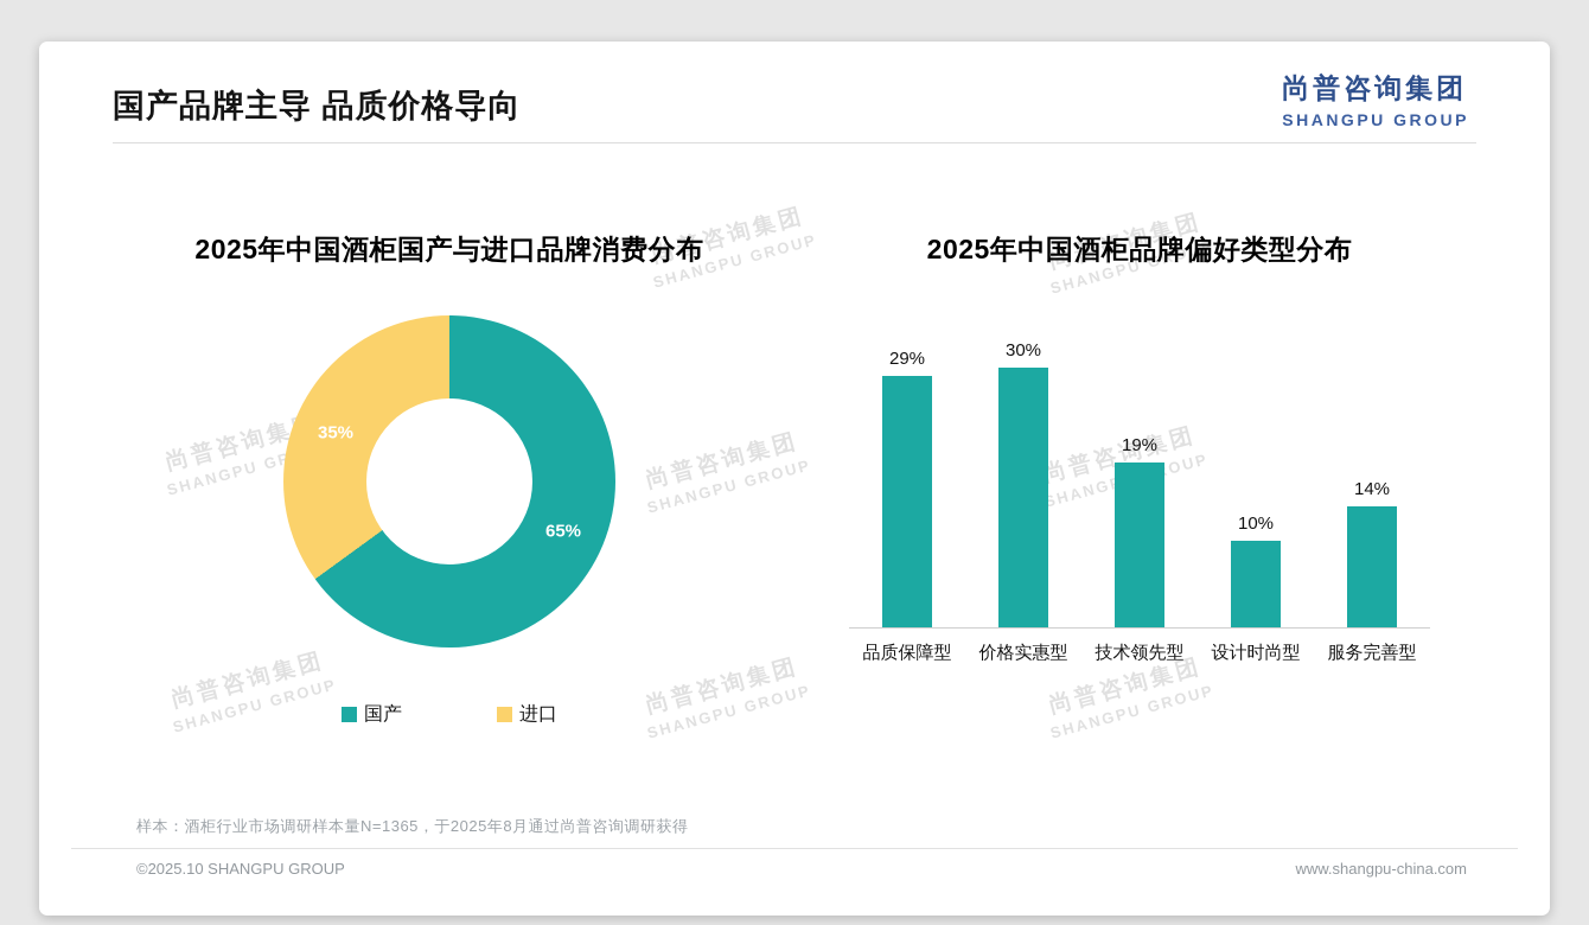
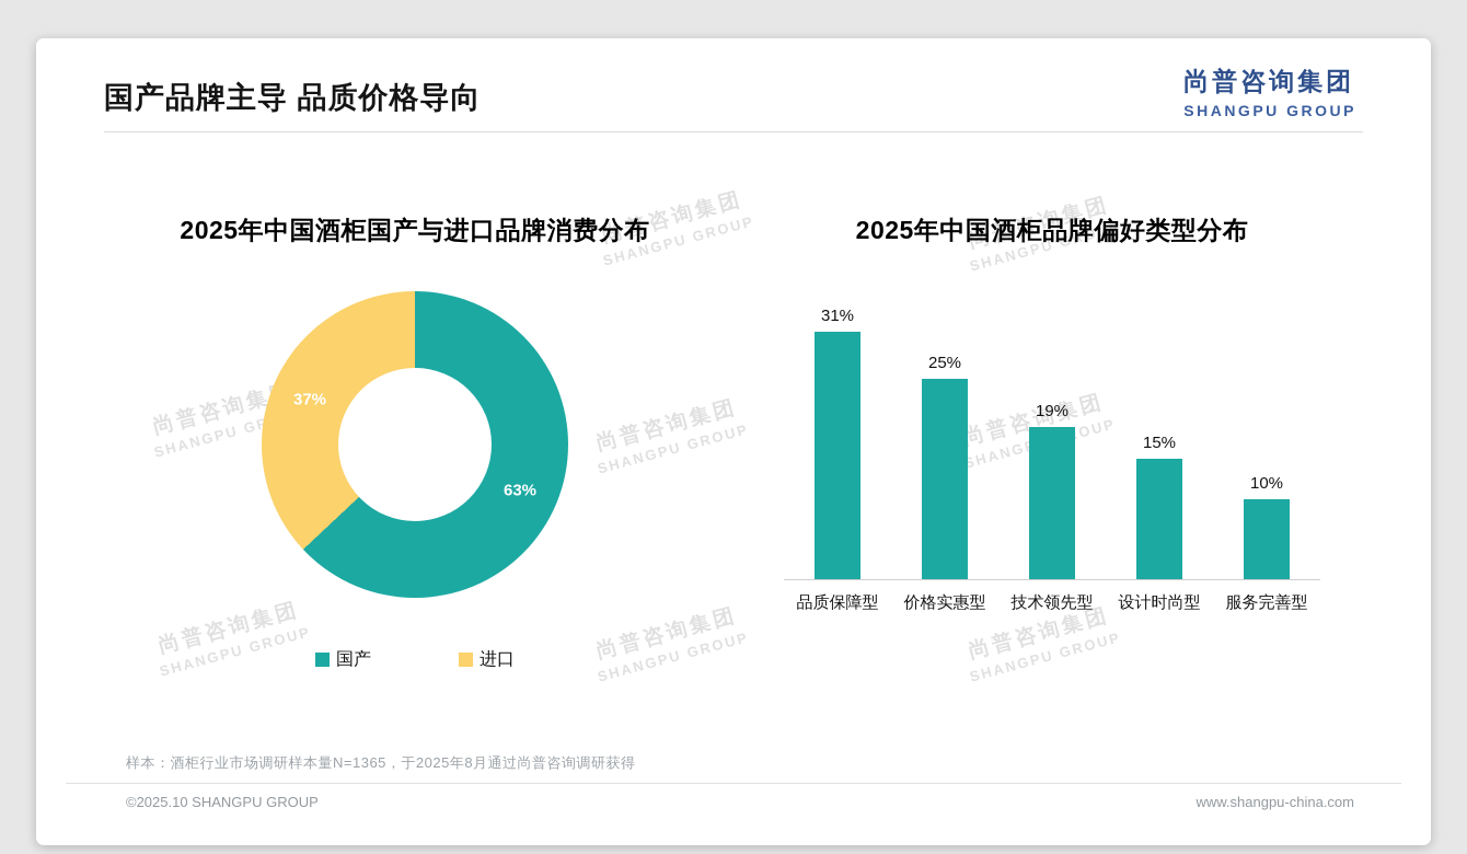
2025年中国酒柜国产与进口品牌消费分布/国产: 65% -> 63%
2025年中国酒柜国产与进口品牌消费分布/进口: 35% -> 37%
2025年中国酒柜品牌偏好类型分布/品质保障型: 29% -> 31%
2025年中国酒柜品牌偏好类型分布/价格实惠型: 30% -> 25%
2025年中国酒柜品牌偏好类型分布/设计时尚型: 10% -> 15%
2025年中国酒柜品牌偏好类型分布/服务完善型: 14% -> 10%
